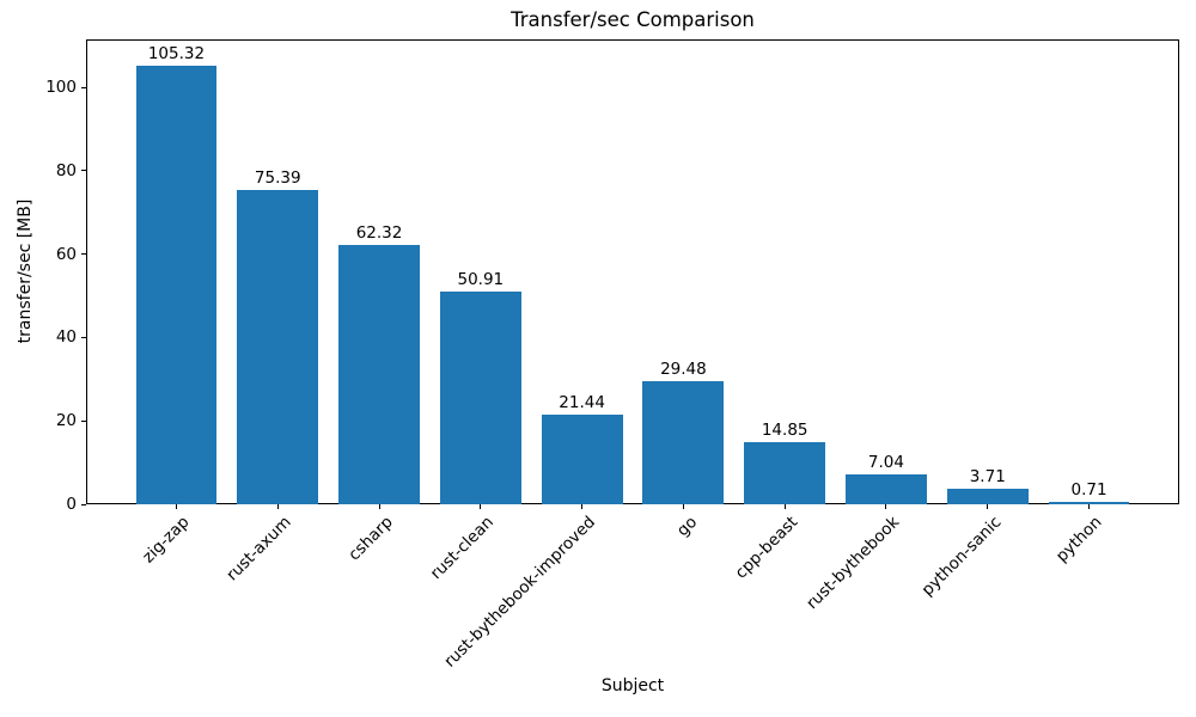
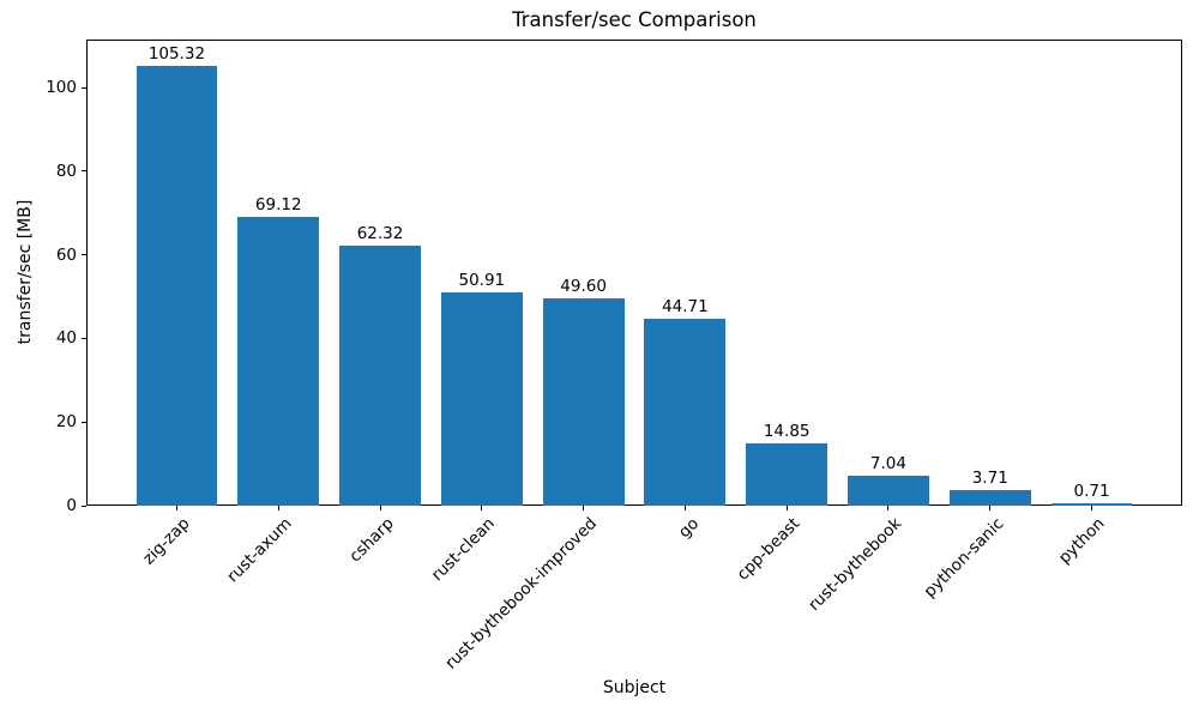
rust-axum: 75.39 -> 69.12
rust-bythebook-improved: 21.44 -> 49.60
go: 29.48 -> 44.71
